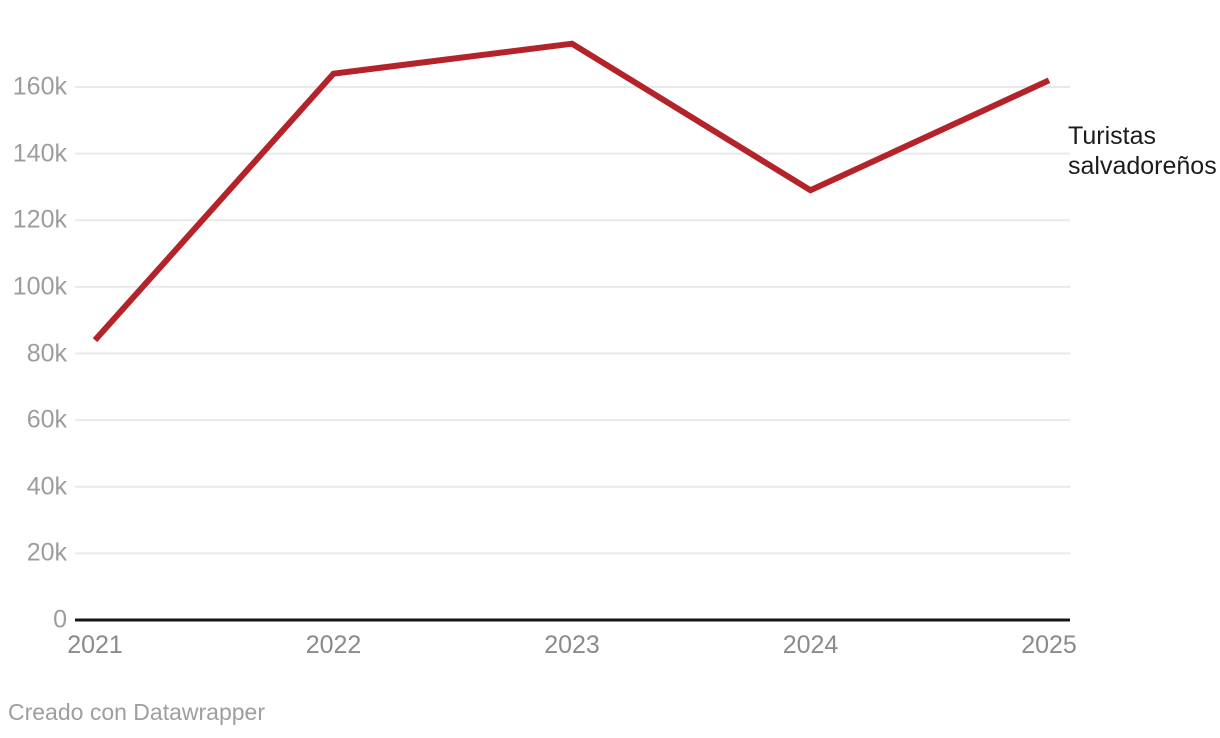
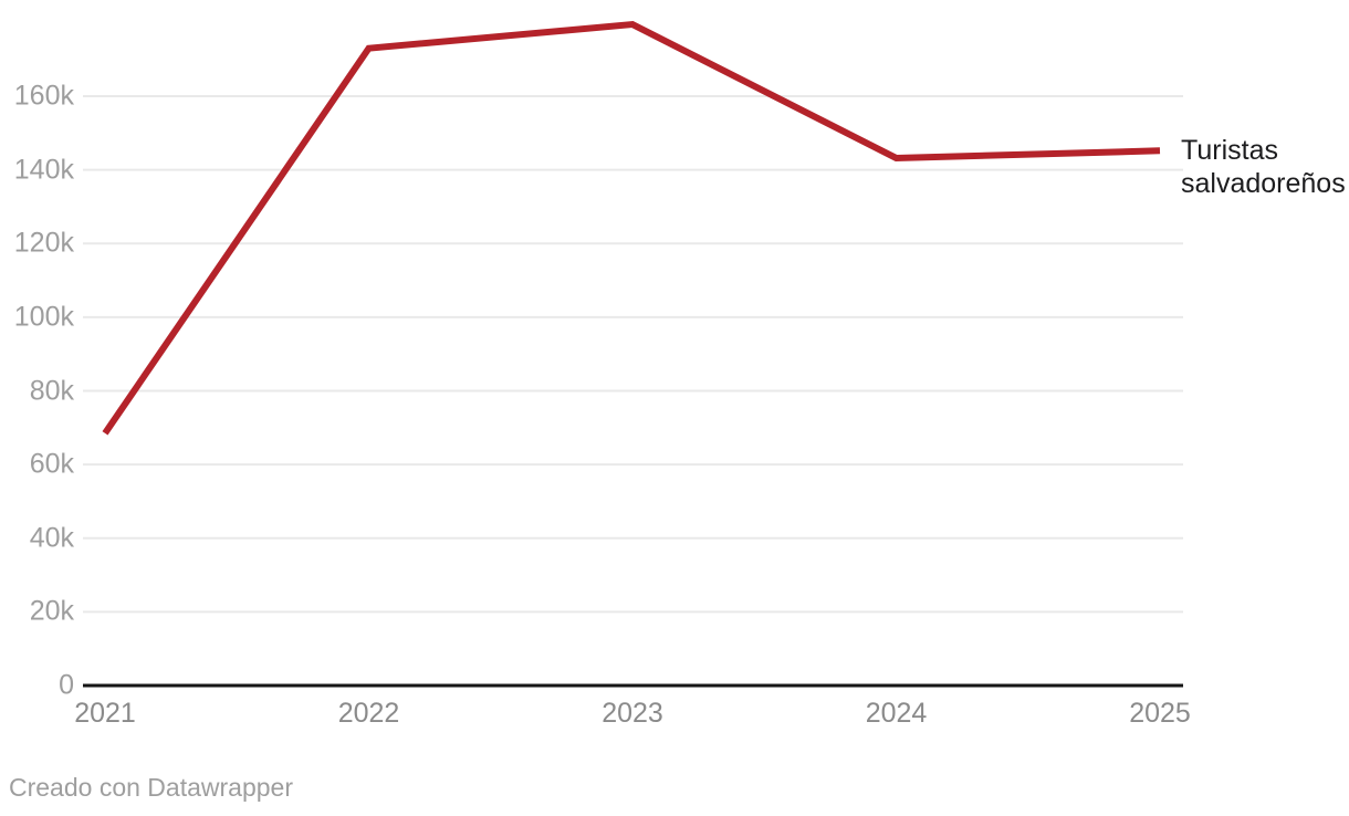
2021: 84k -> 68k
2022: 164k -> 173k
2023: 173k -> 180k
2024: 129k -> 143k
2025: 162k -> 145k
